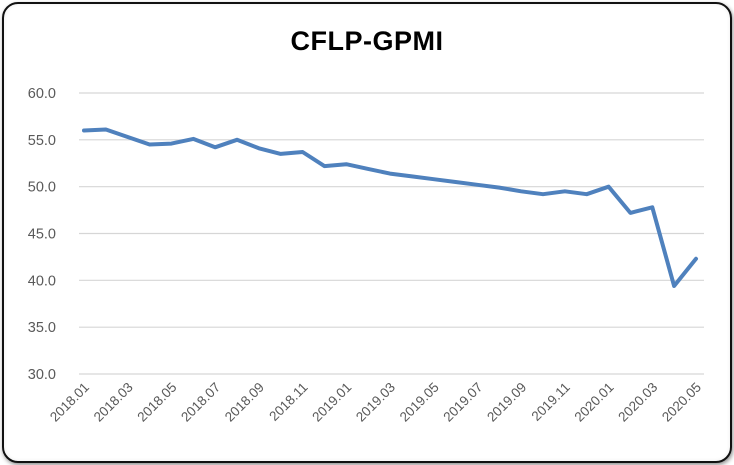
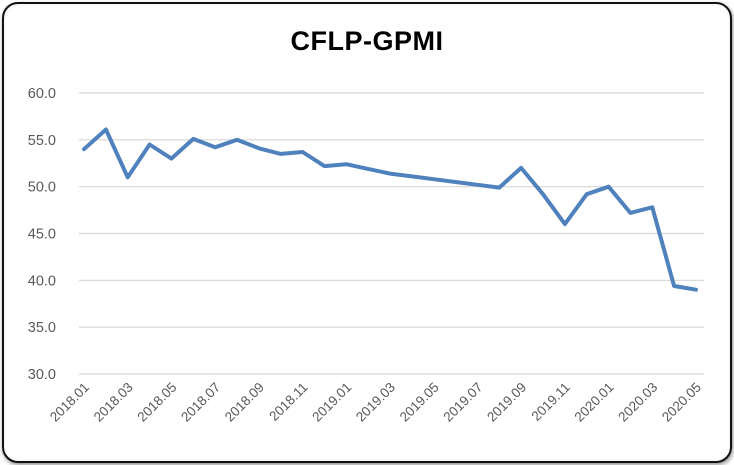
2018.01: 56 -> 54
2018.03: 55 -> 51
2018.05: 55 -> 53
2019.09: 50 -> 52
2019.11: 50 -> 46
2020.05: 42 -> 39
